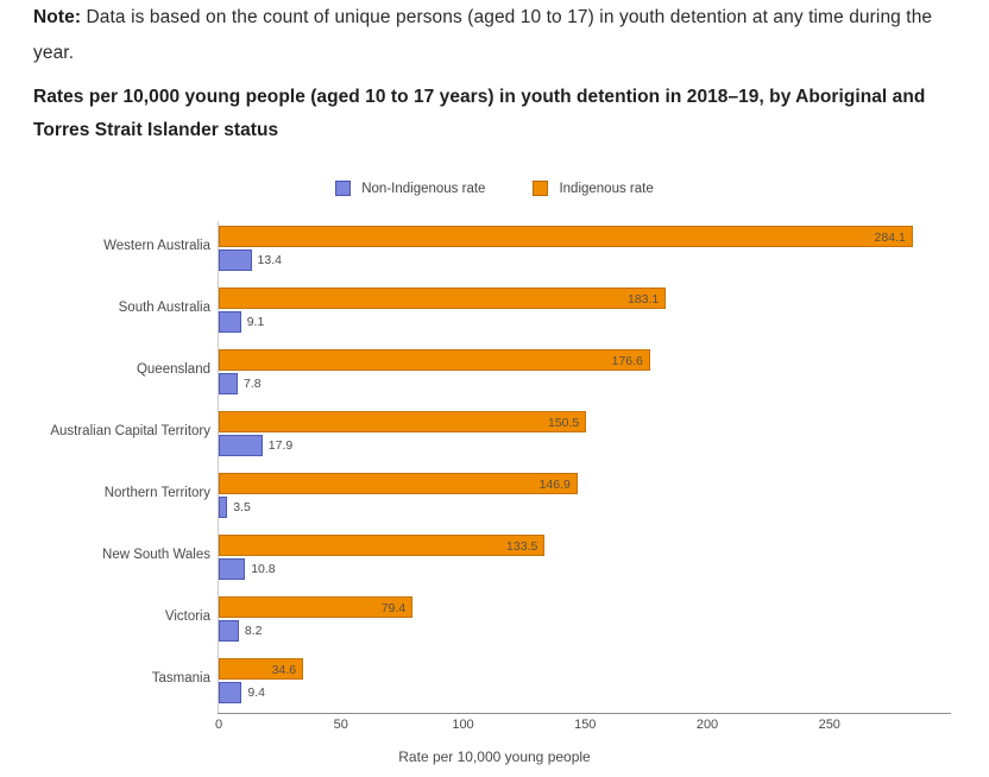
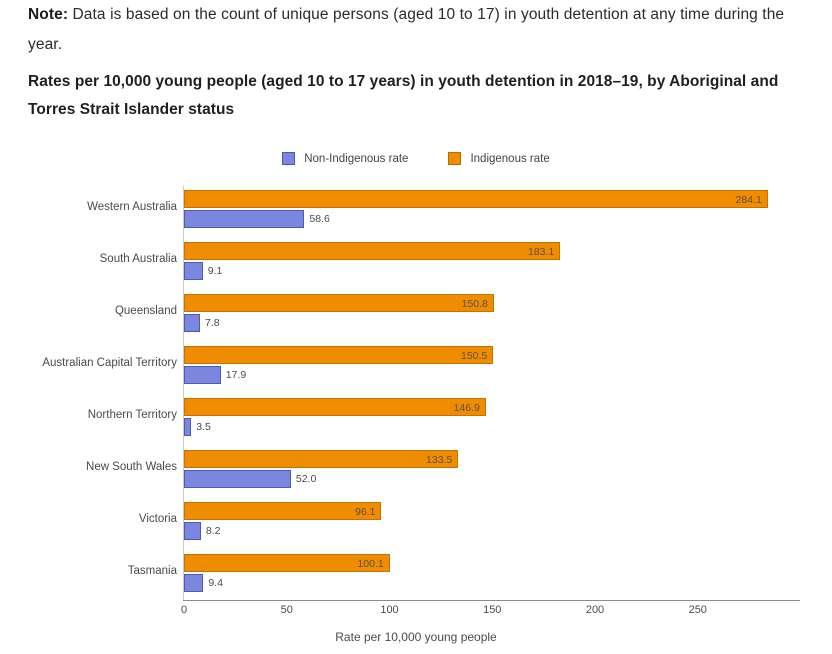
Non-Indigenous rate/Western Australia: 13.4 -> 58.6
Indigenous rate/Queensland: 176.6 -> 150.8
Non-Indigenous rate/New South Wales: 10.8 -> 52.0
Indigenous rate/Victoria: 79.4 -> 96.1
Indigenous rate/Tasmania: 34.6 -> 100.1
